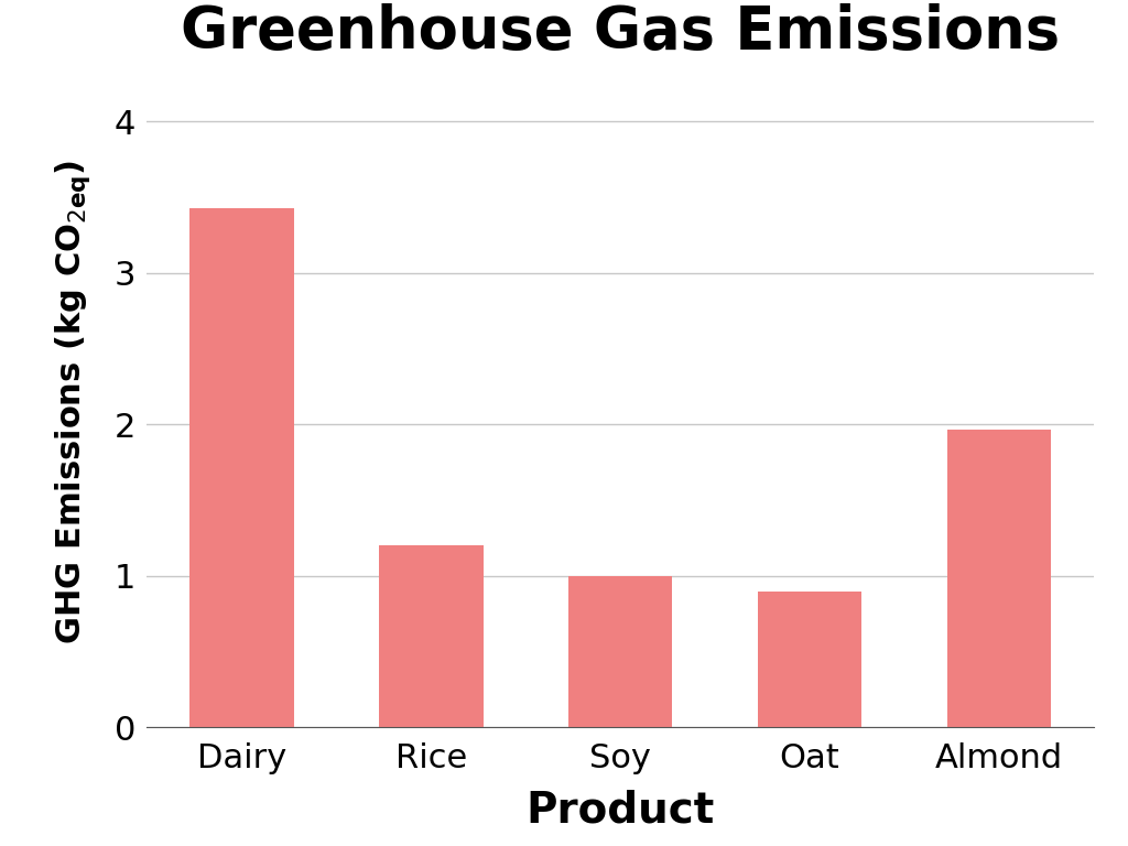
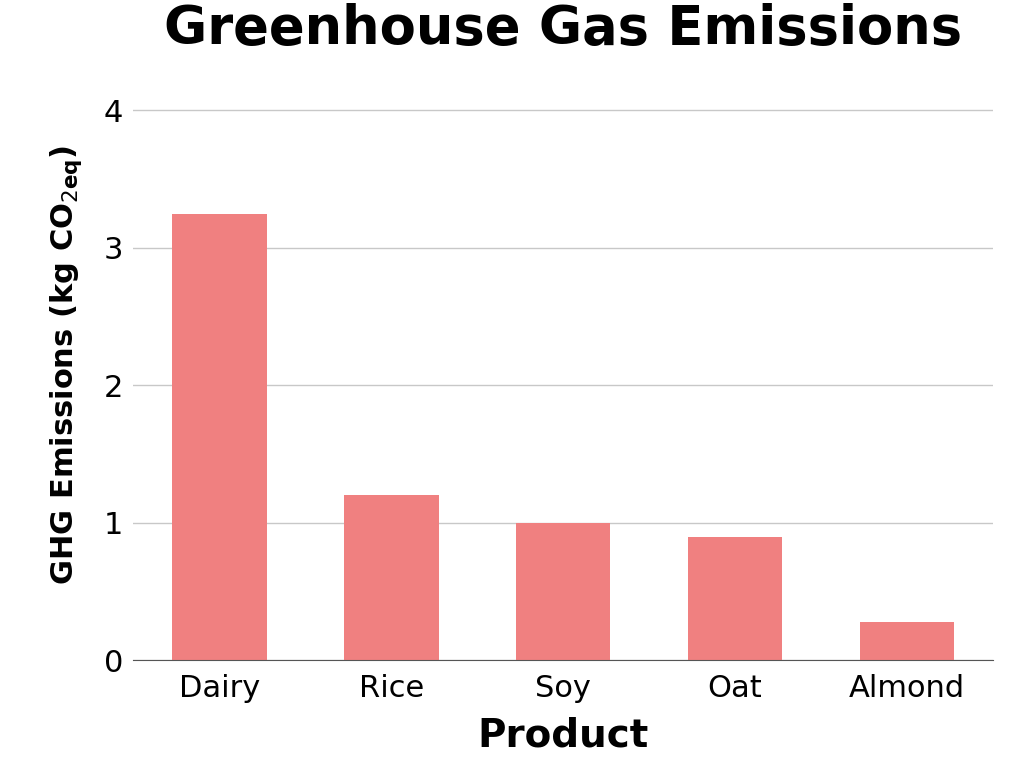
Dairy: 3.43 -> 3.25
Almond: 1.97 -> 0.28
